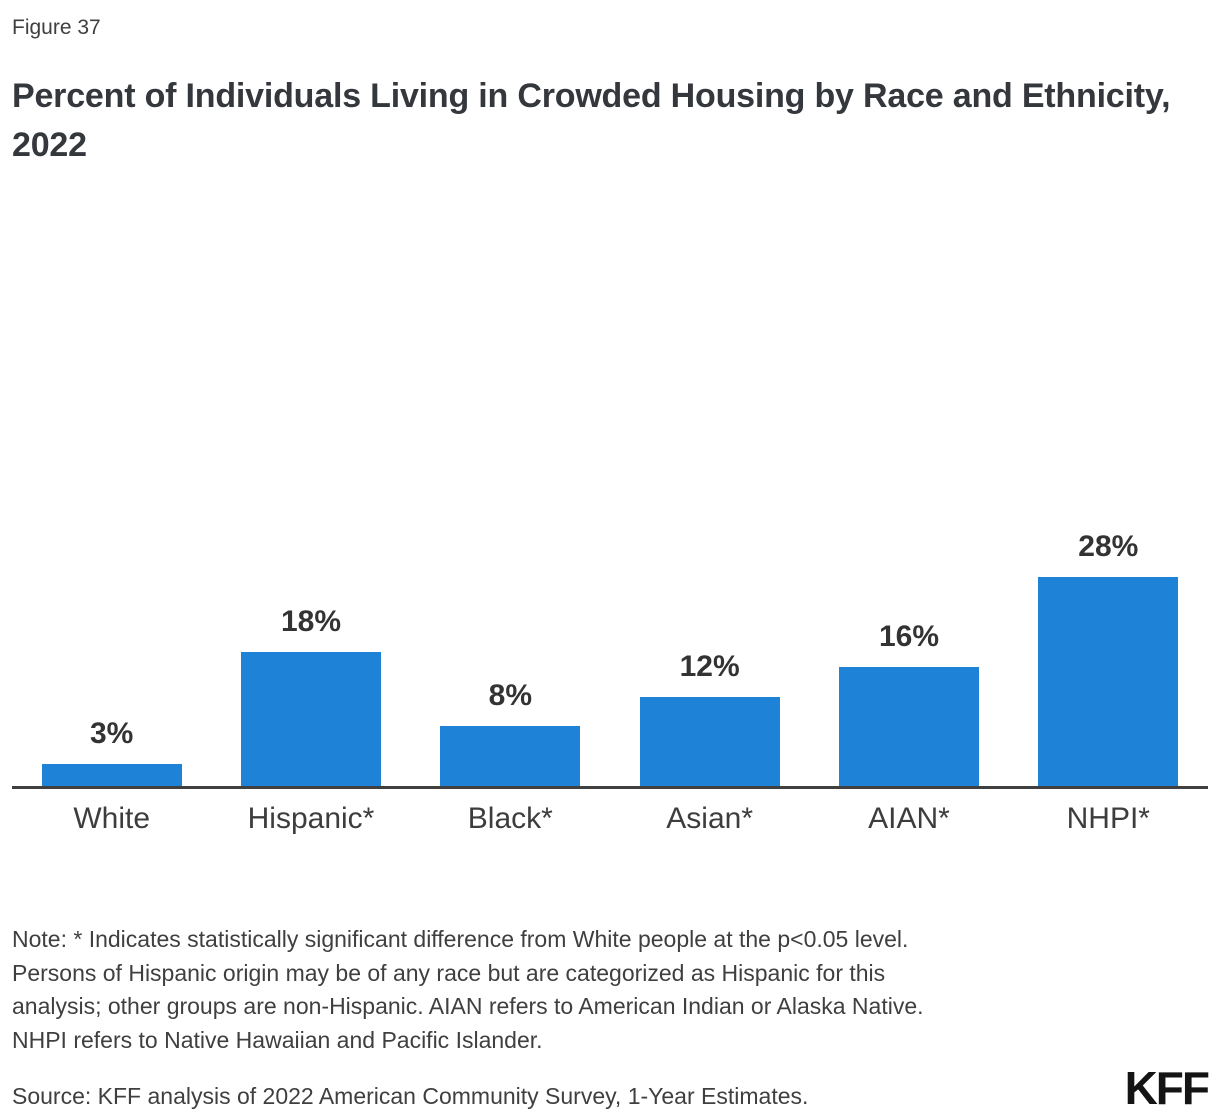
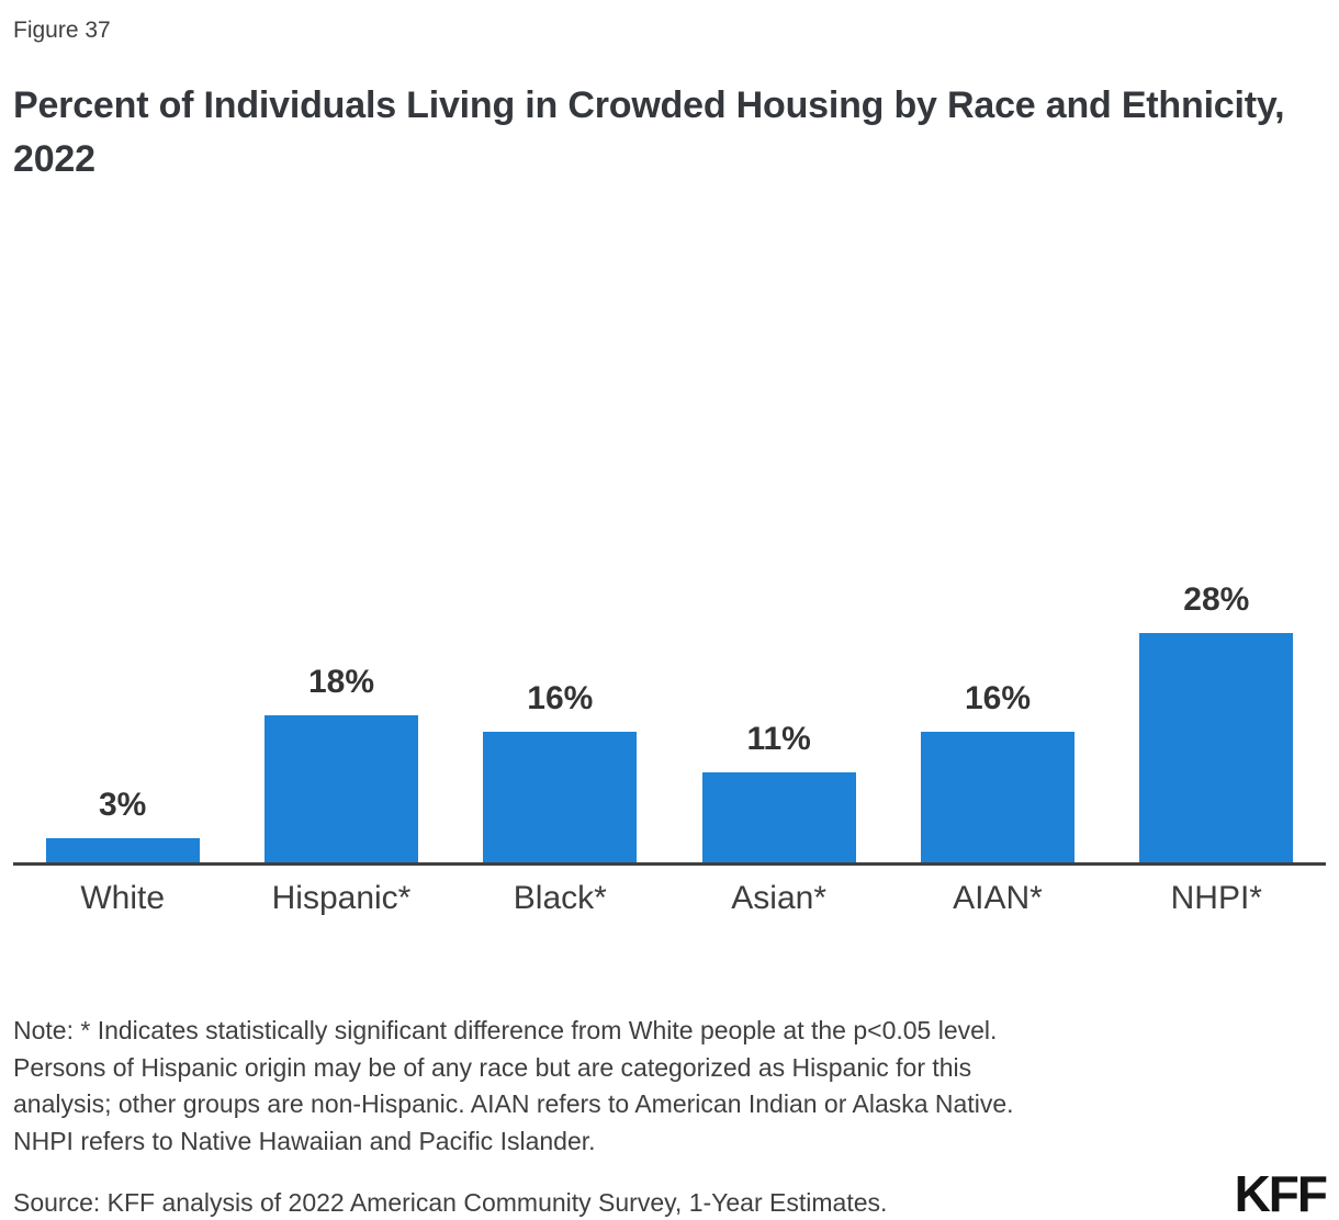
Black*: 8% -> 16%
Asian*: 12% -> 11%
